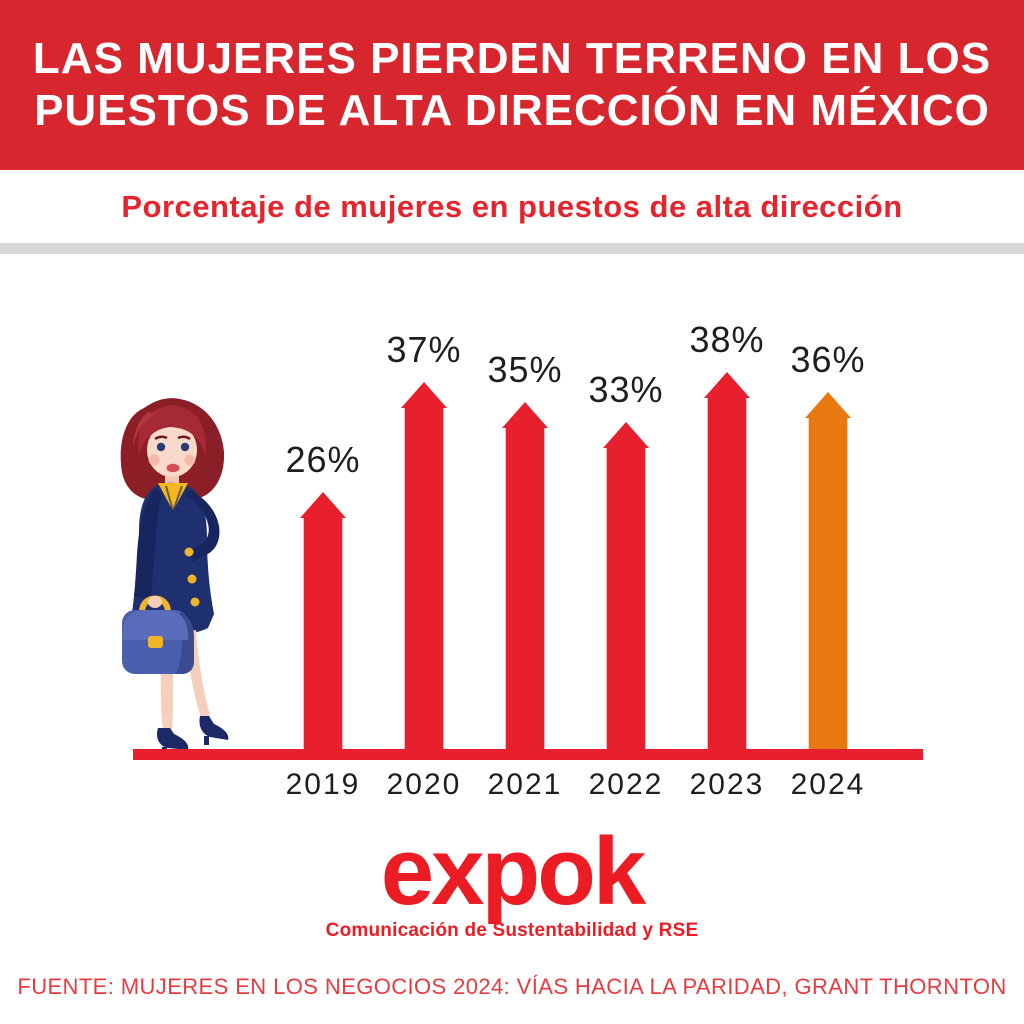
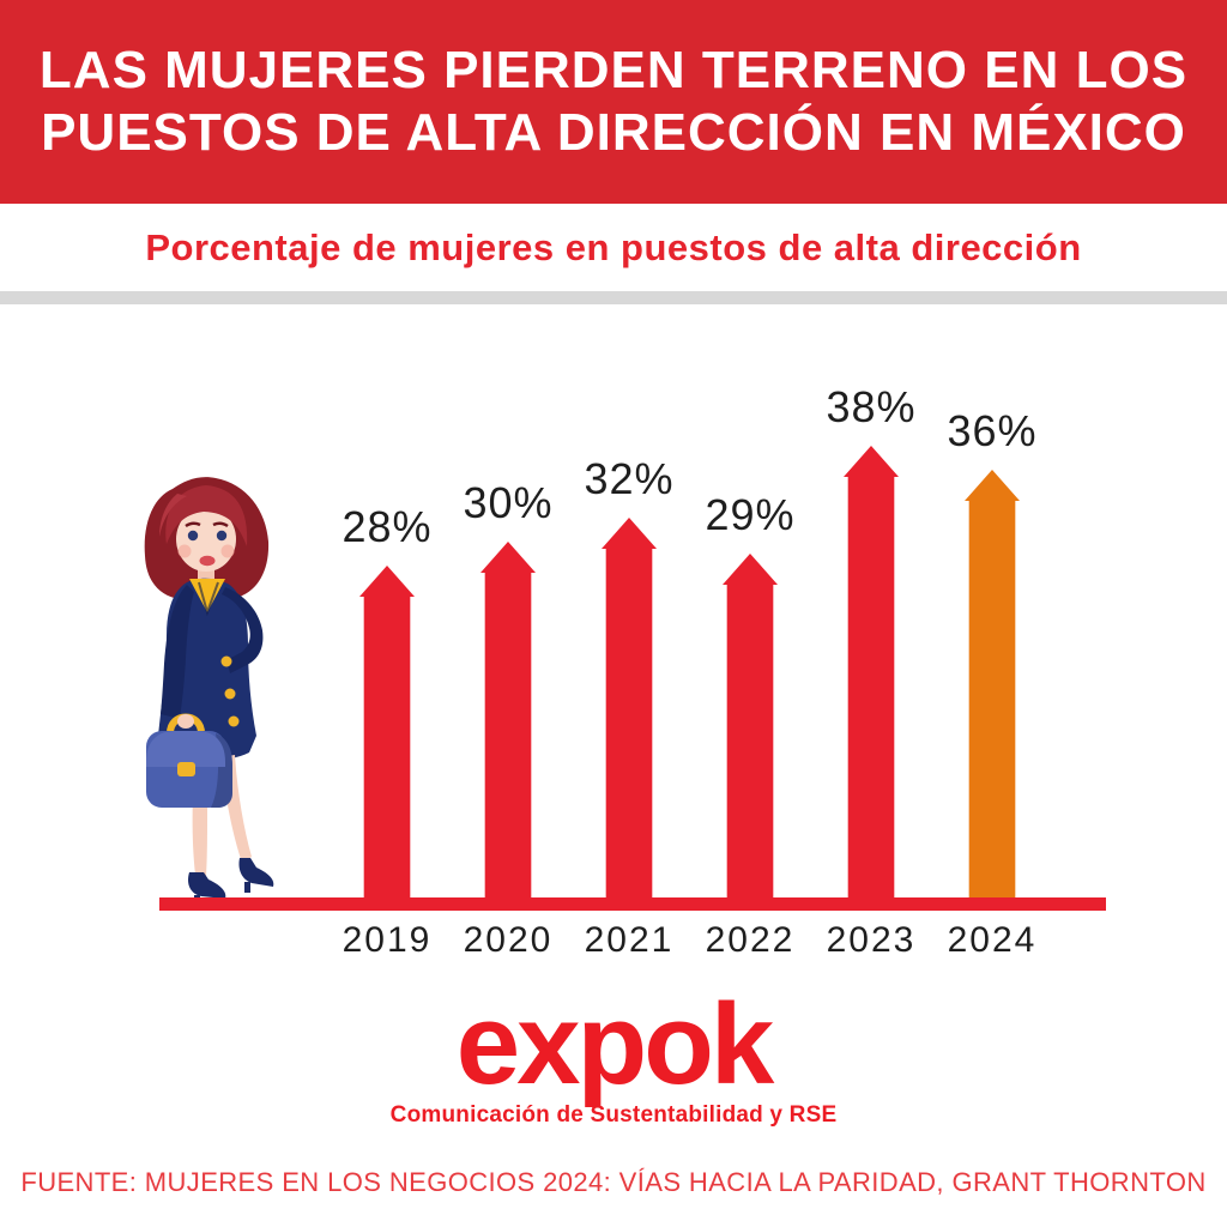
2019: 26% -> 28%
2020: 37% -> 30%
2021: 35% -> 32%
2022: 33% -> 29%
